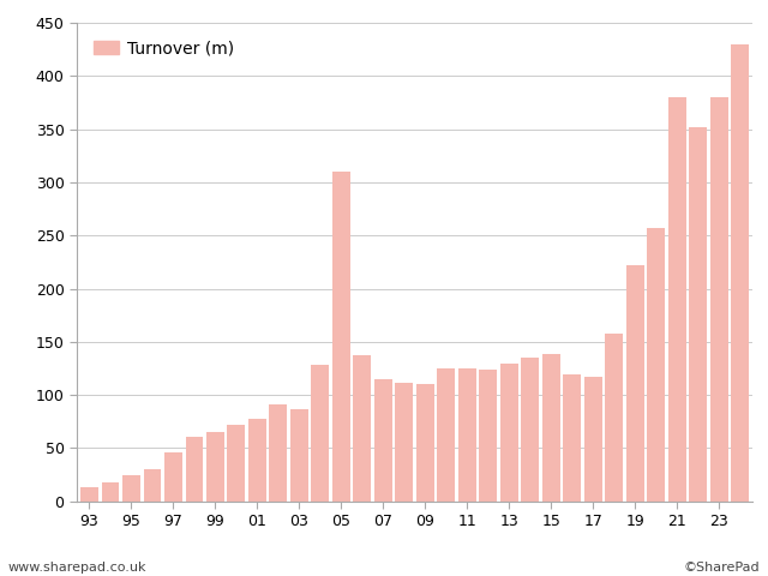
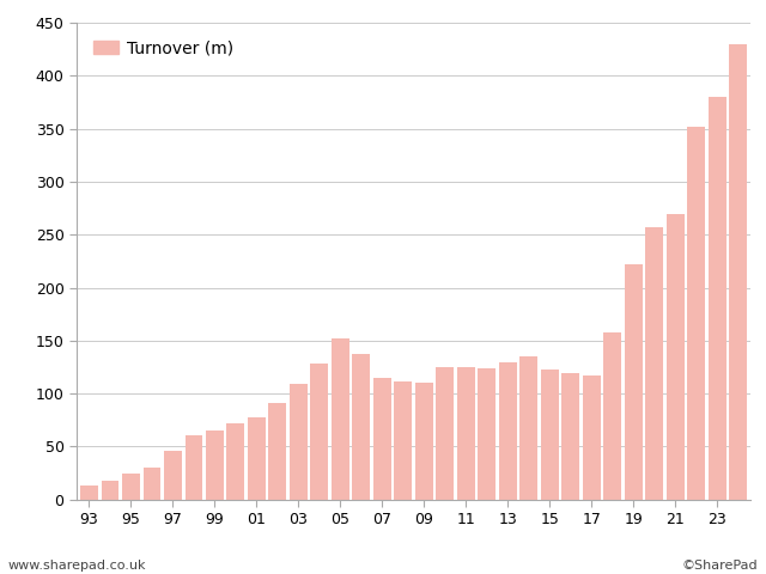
03: 86 -> 109
05: 310 -> 152
15: 138 -> 123
21: 380 -> 270
